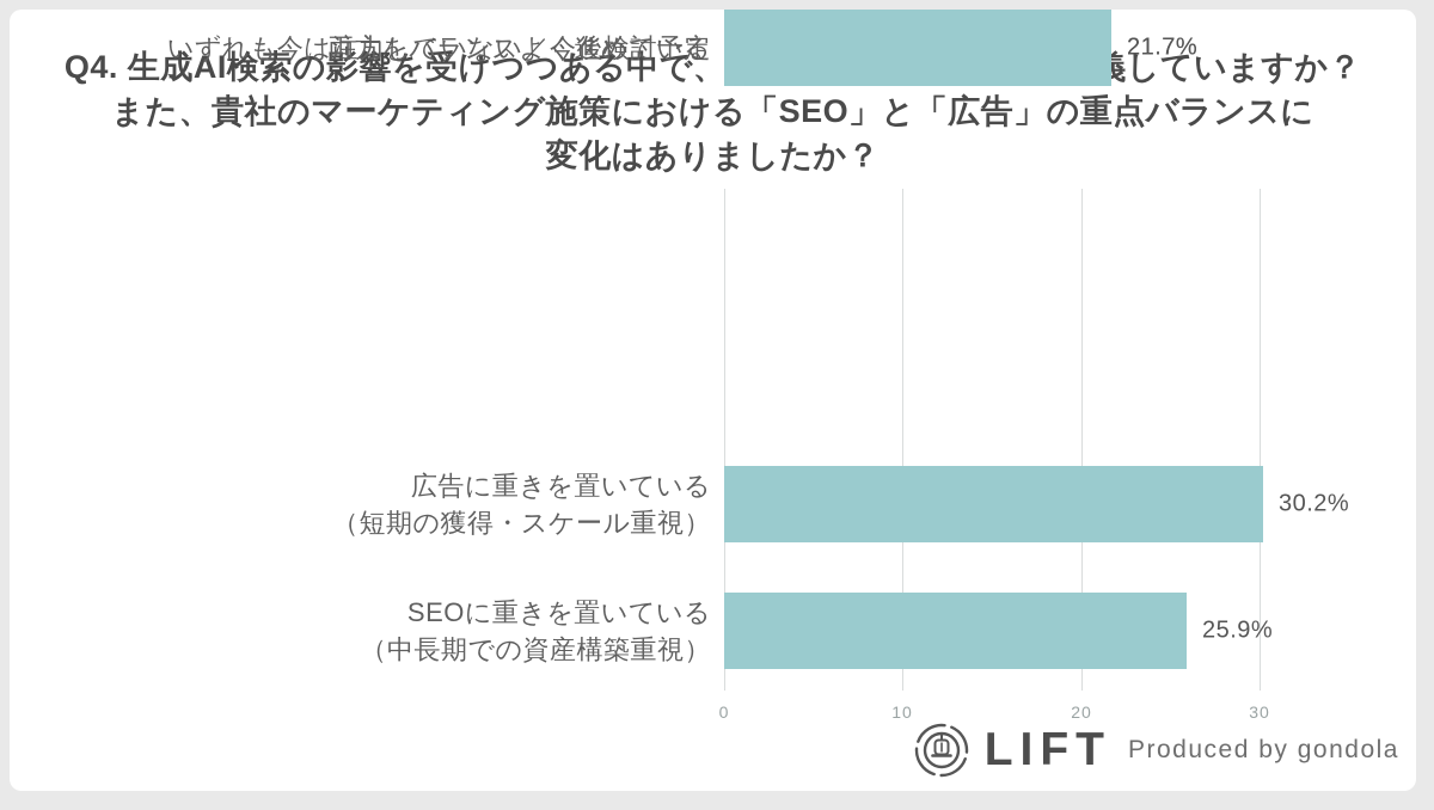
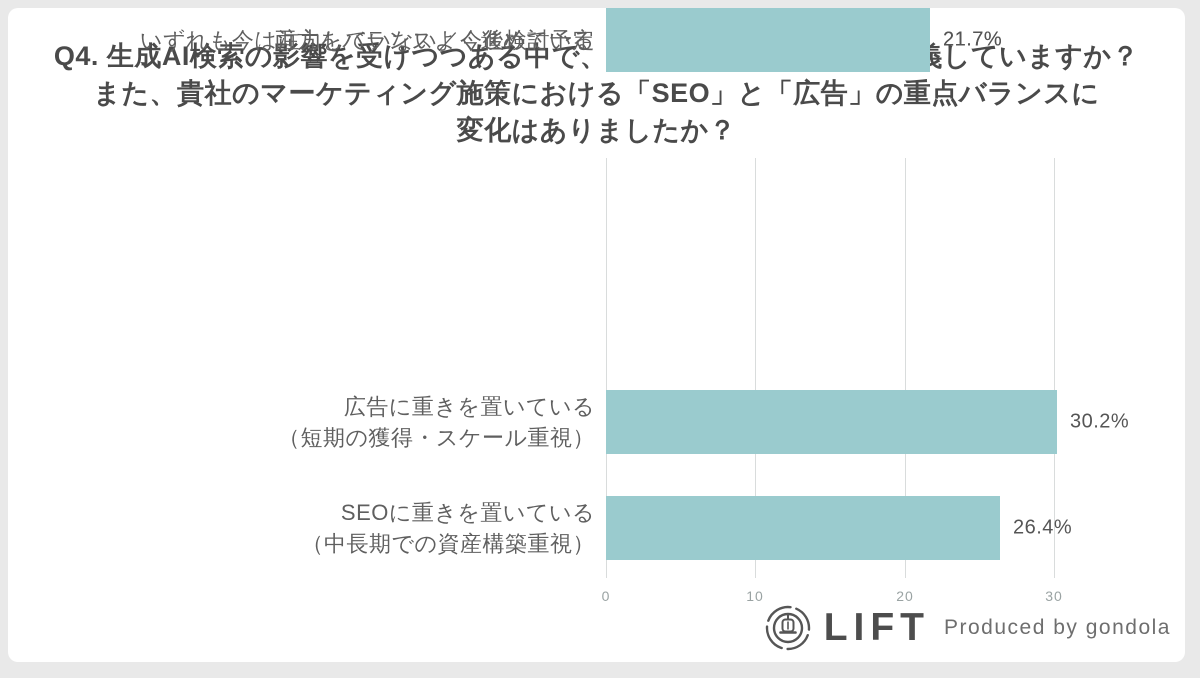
SEOに重きを置いている（中長期での資産構築重視）: 25.9% -> 26.4%
